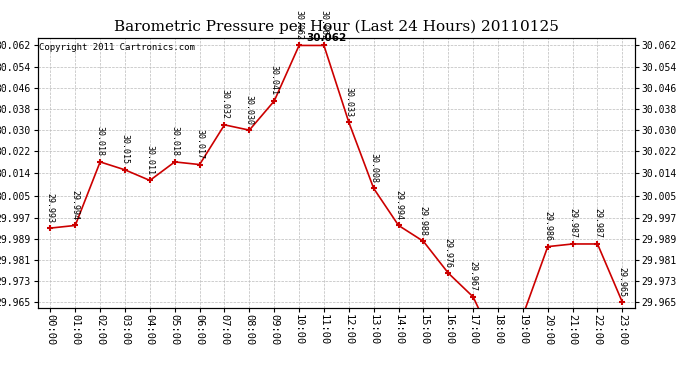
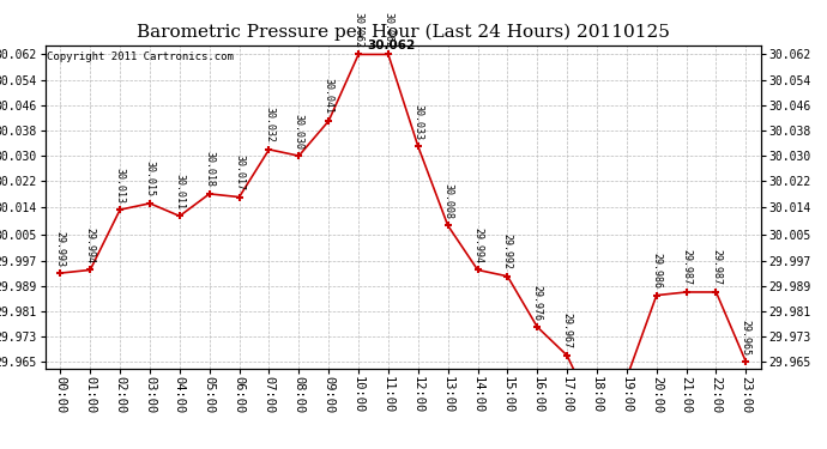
02:00: 30.018 -> 30.013
15:00: 29.988 -> 29.992
